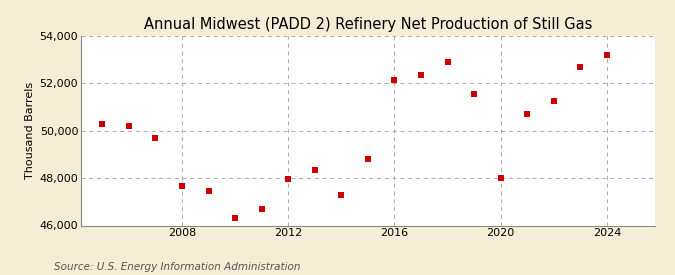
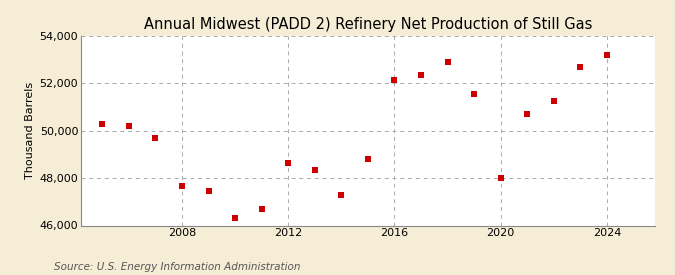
2012: 47,950 -> 48,650
